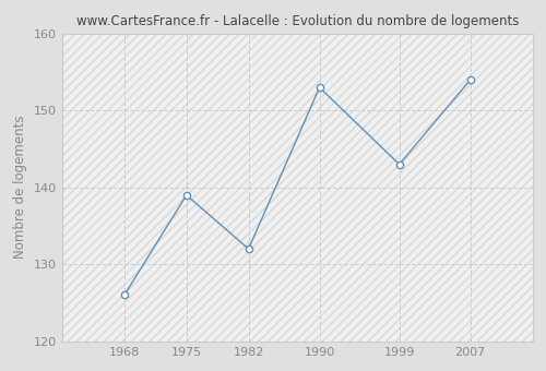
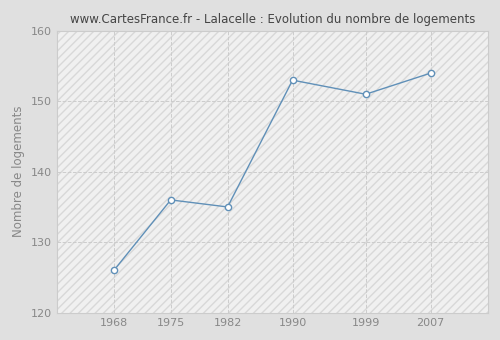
1975: 139 -> 136
1982: 132 -> 135
1999: 143 -> 151
